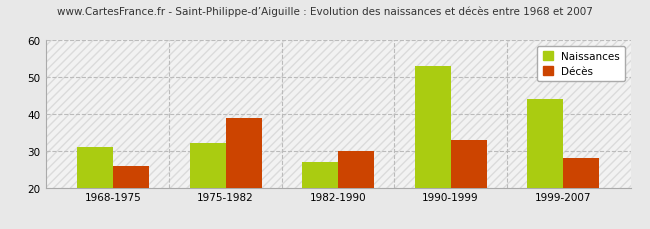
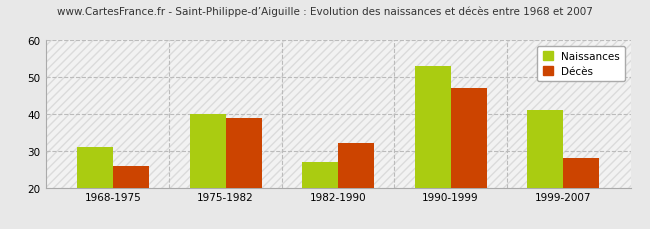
Naissances/1975-1982: 32 -> 40
Décès/1982-1990: 30 -> 32
Décès/1990-1999: 33 -> 47
Naissances/1999-2007: 44 -> 41
